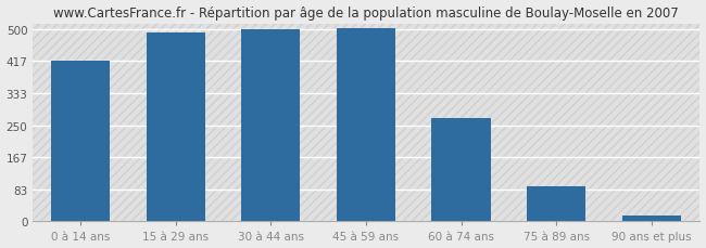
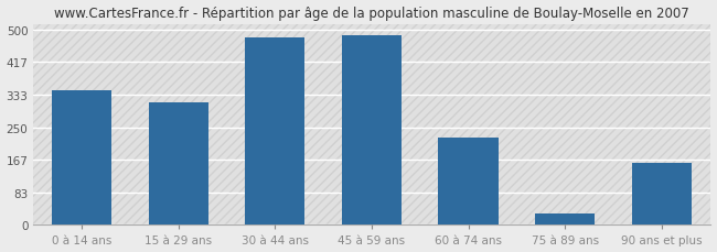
0 à 14 ans: 417 -> 345
15 à 29 ans: 492 -> 315
30 à 44 ans: 500 -> 480
45 à 59 ans: 503 -> 485
60 à 74 ans: 268 -> 225
75 à 89 ans: 91 -> 30
90 ans et plus: 14 -> 160
